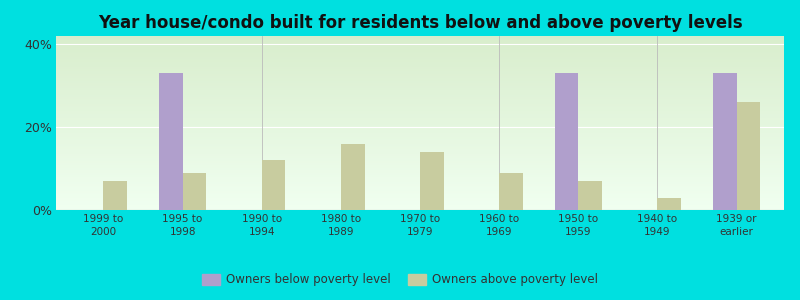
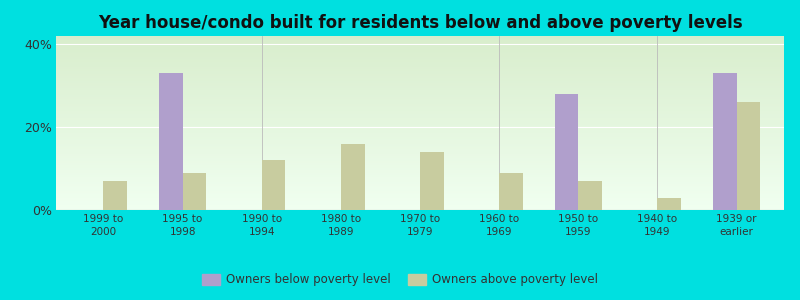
Owners below poverty level/1950 to 1959: 33% -> 28%
